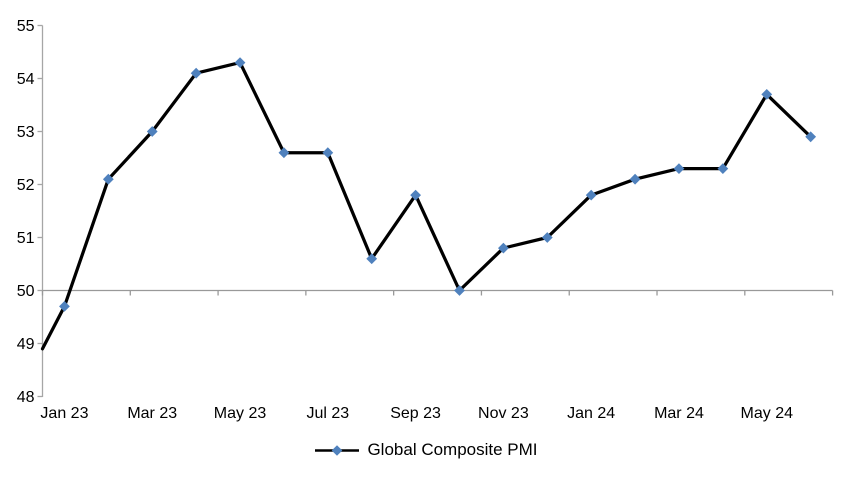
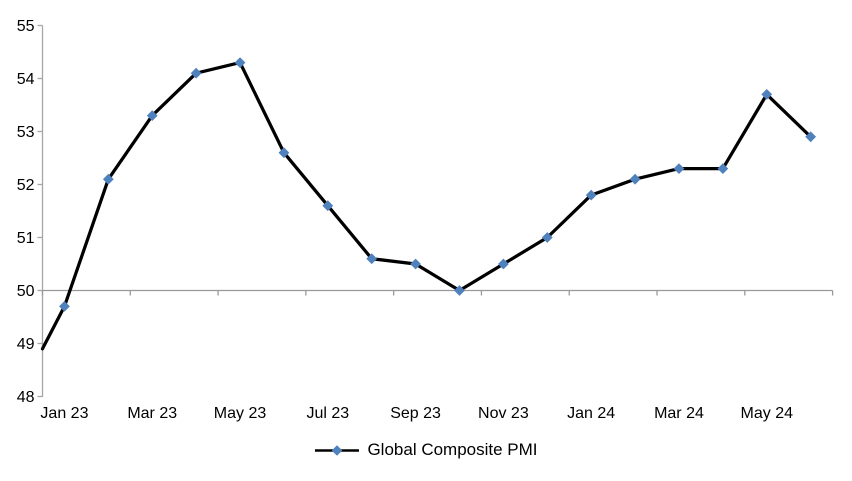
Mar 23: 53.0 -> 53.3
Jul 23: 52.6 -> 51.6
Sep 23: 51.8 -> 50.5
Nov 23: 50.8 -> 50.5
